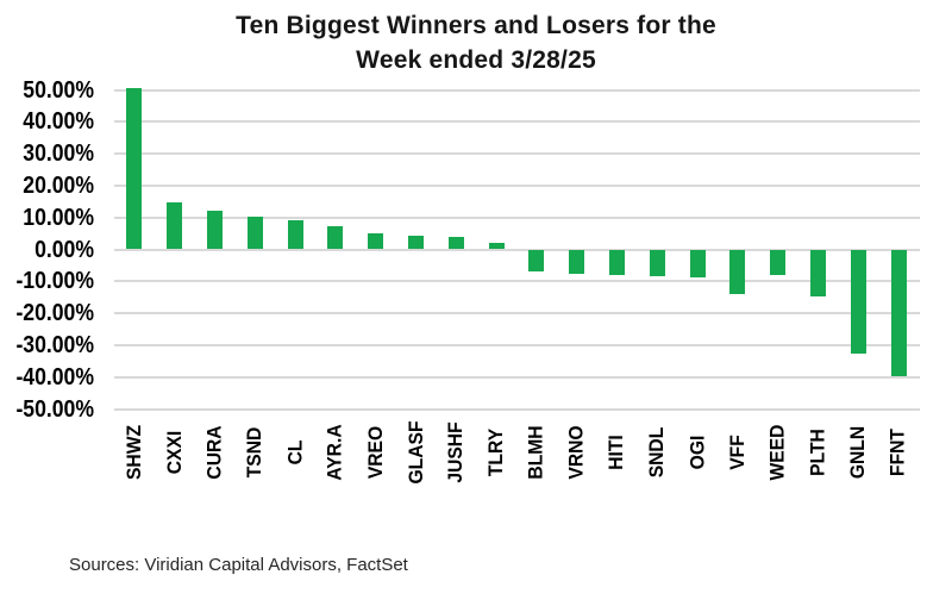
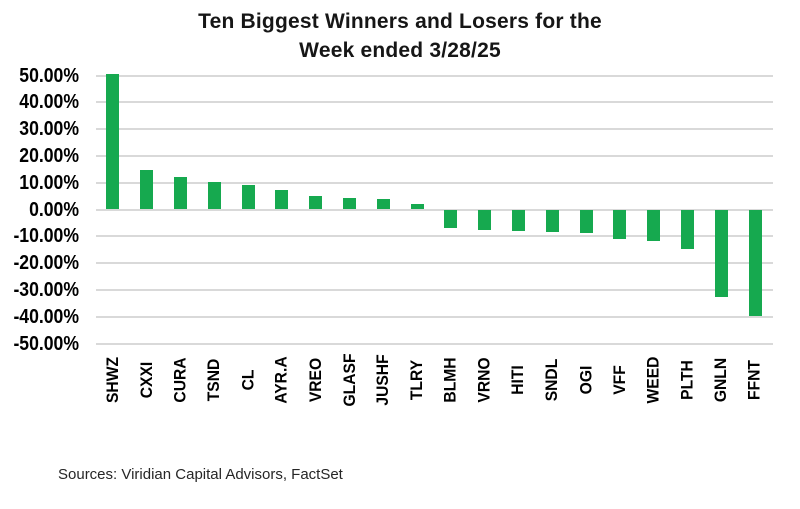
VFF: -14% -> -11%
WEED: -8% -> -12%
